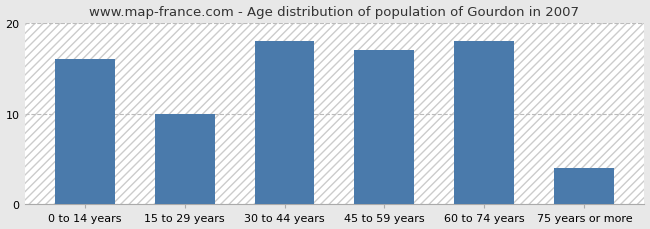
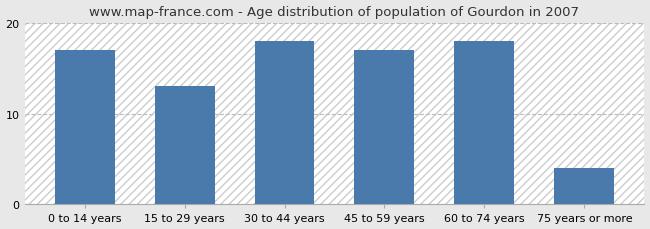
0 to 14 years: 16 -> 17
15 to 29 years: 10 -> 13
